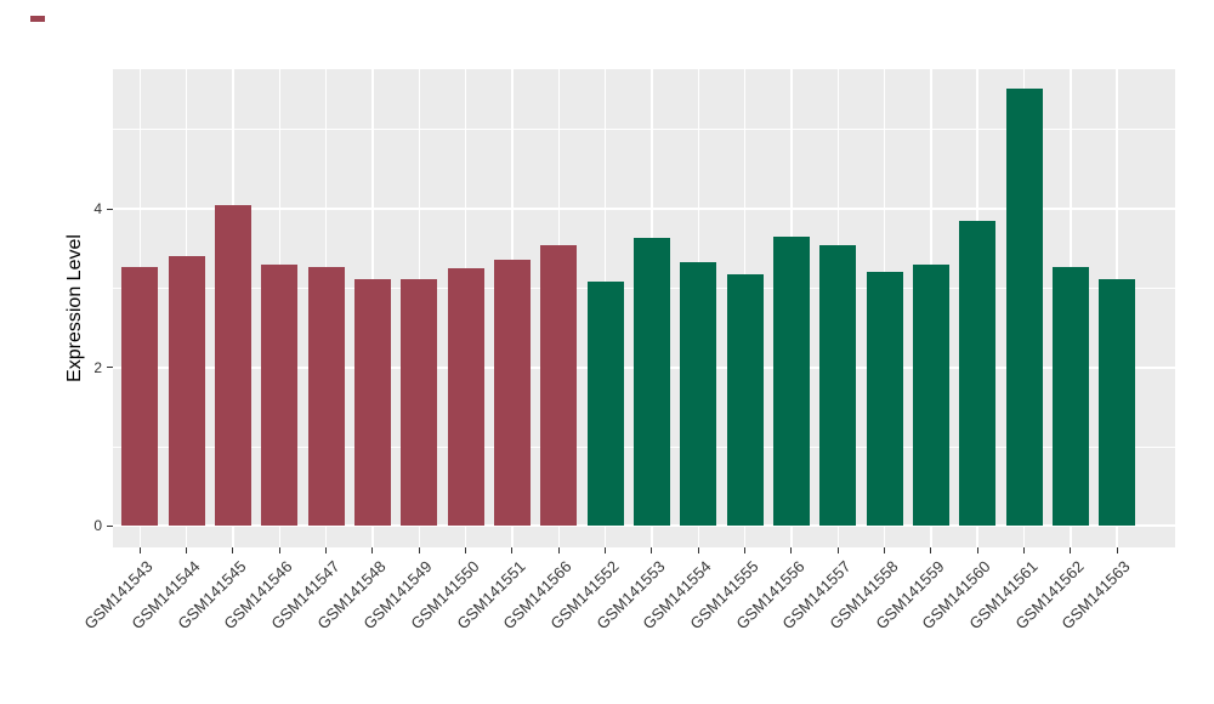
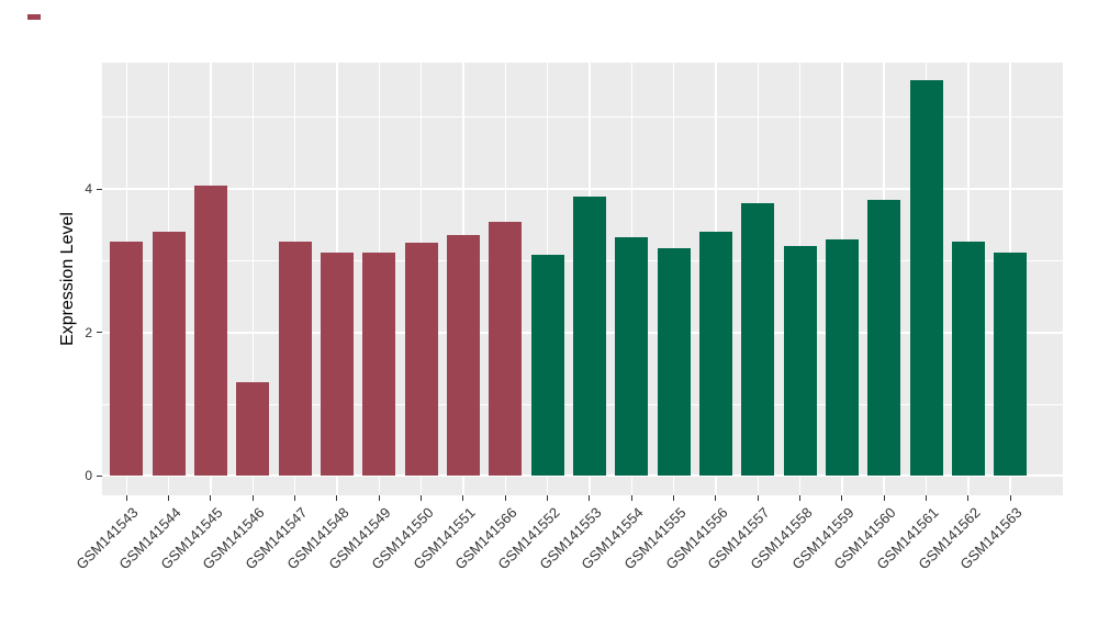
GSM141546: 3.3 -> 1.3
GSM141553: 3.6 -> 3.9
GSM141556: 3.6 -> 3.4
GSM141557: 3.5 -> 3.8
